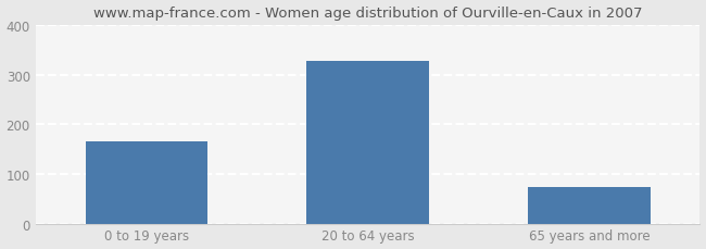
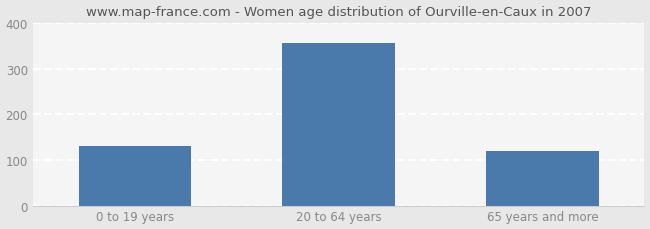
0 to 19 years: 165 -> 130
20 to 64 years: 328 -> 355
65 years and more: 73 -> 120
